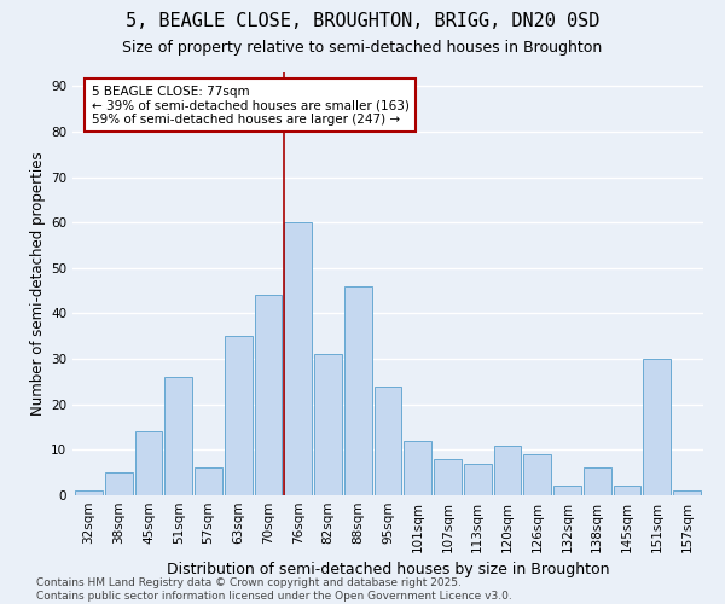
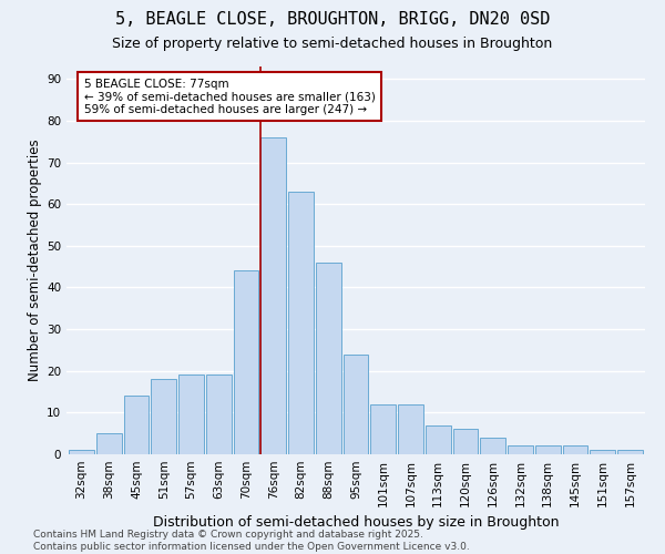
51sqm: 26 -> 18
57sqm: 6 -> 19
63sqm: 35 -> 19
76sqm: 60 -> 76
82sqm: 31 -> 63
107sqm: 8 -> 12
120sqm: 11 -> 6
126sqm: 9 -> 4
138sqm: 6 -> 2
151sqm: 30 -> 1
